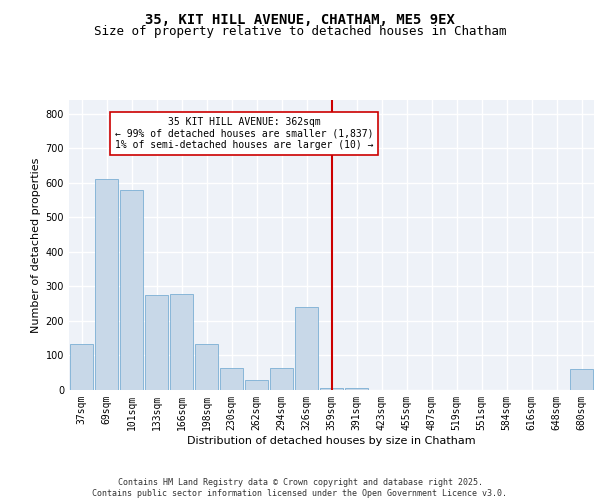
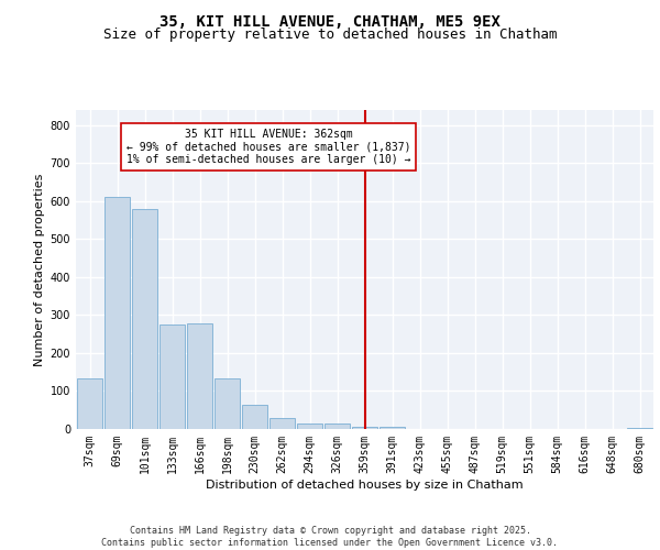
294sqm: 65 -> 15
326sqm: 240 -> 14
680sqm: 60 -> 3
